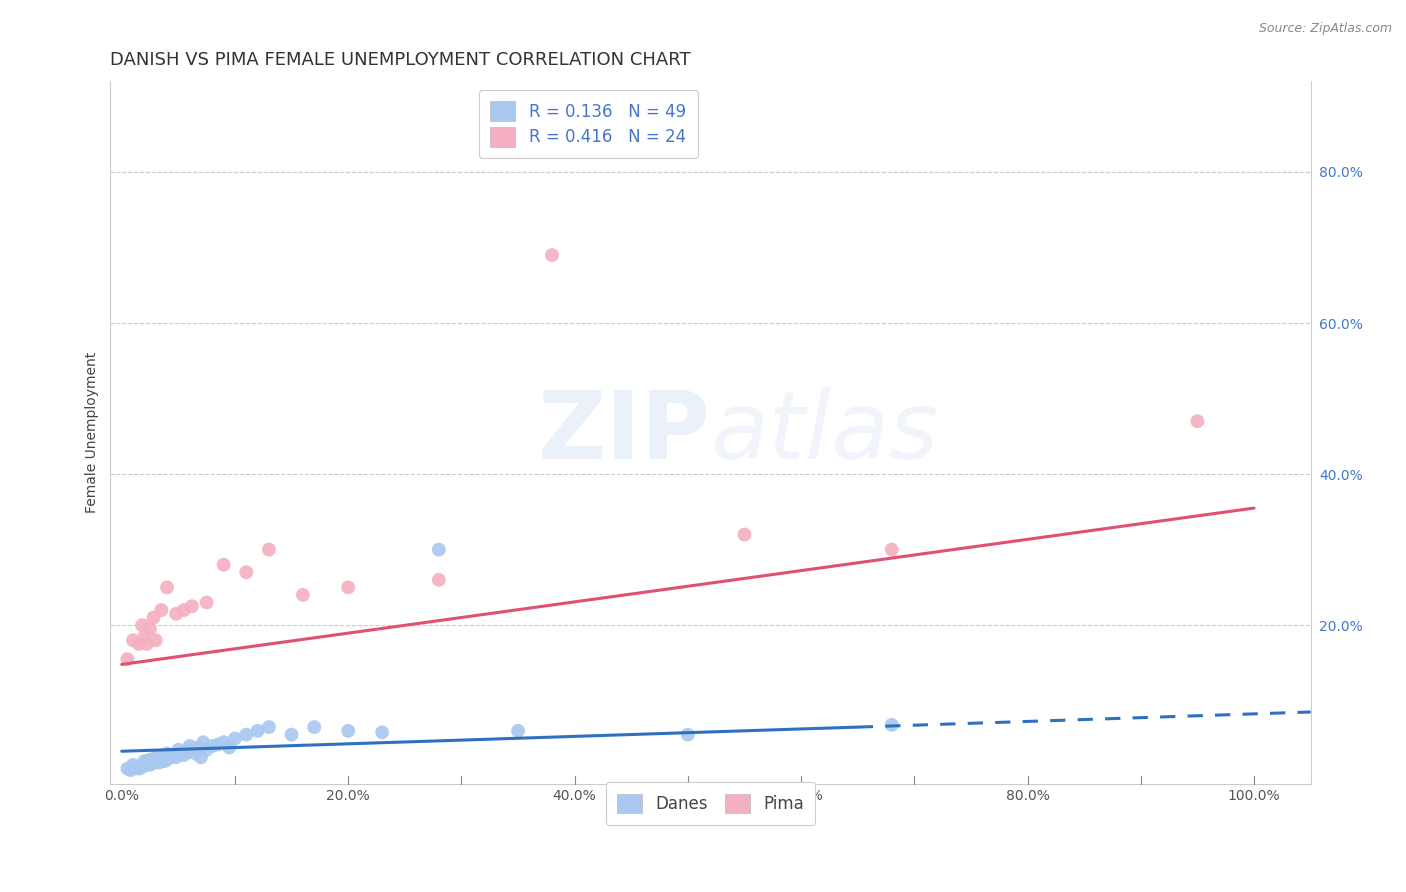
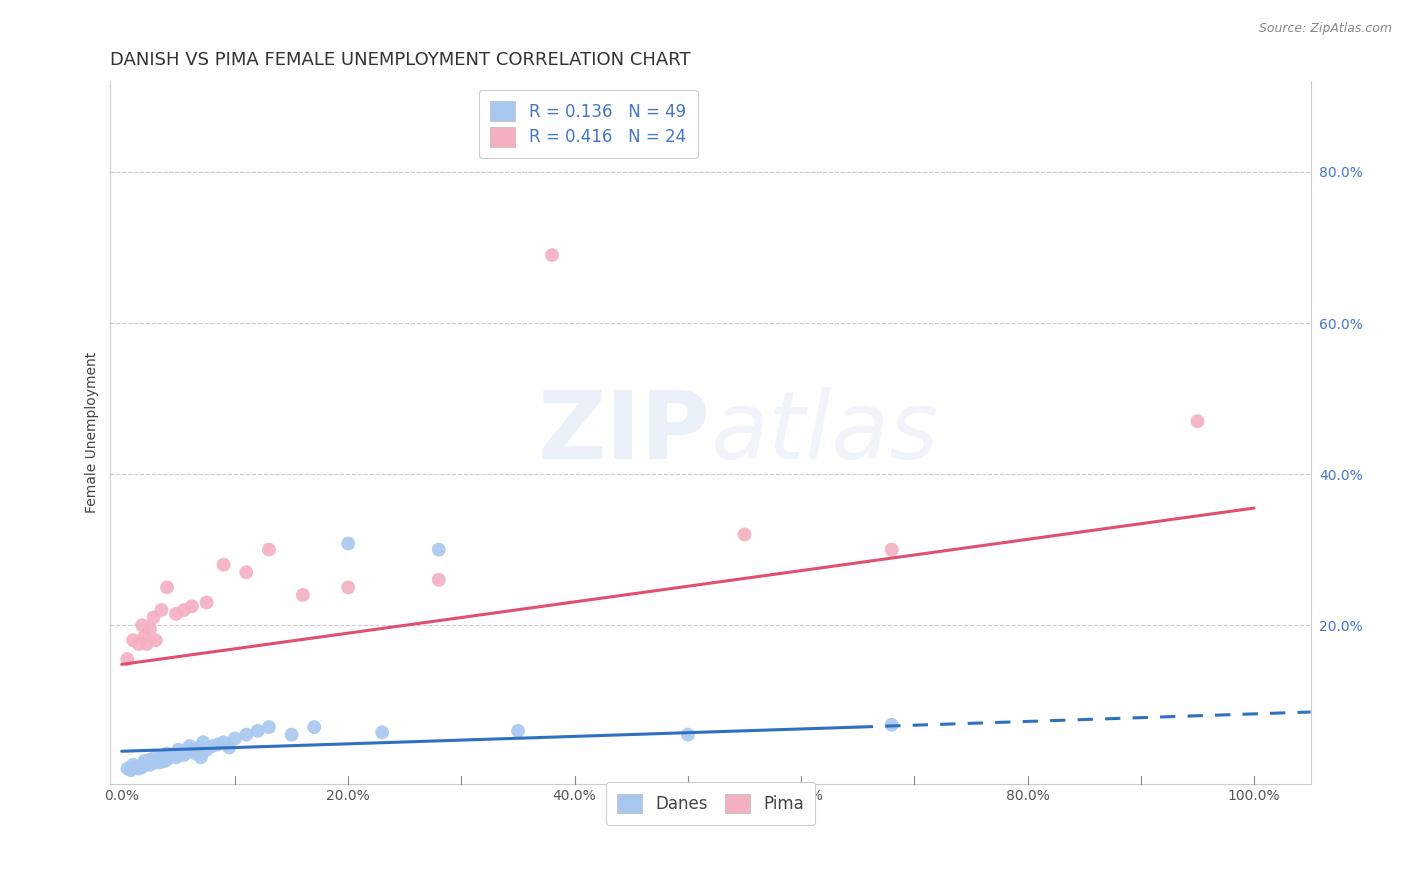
Danes/20.0%: 6.0% -> 30.8%
